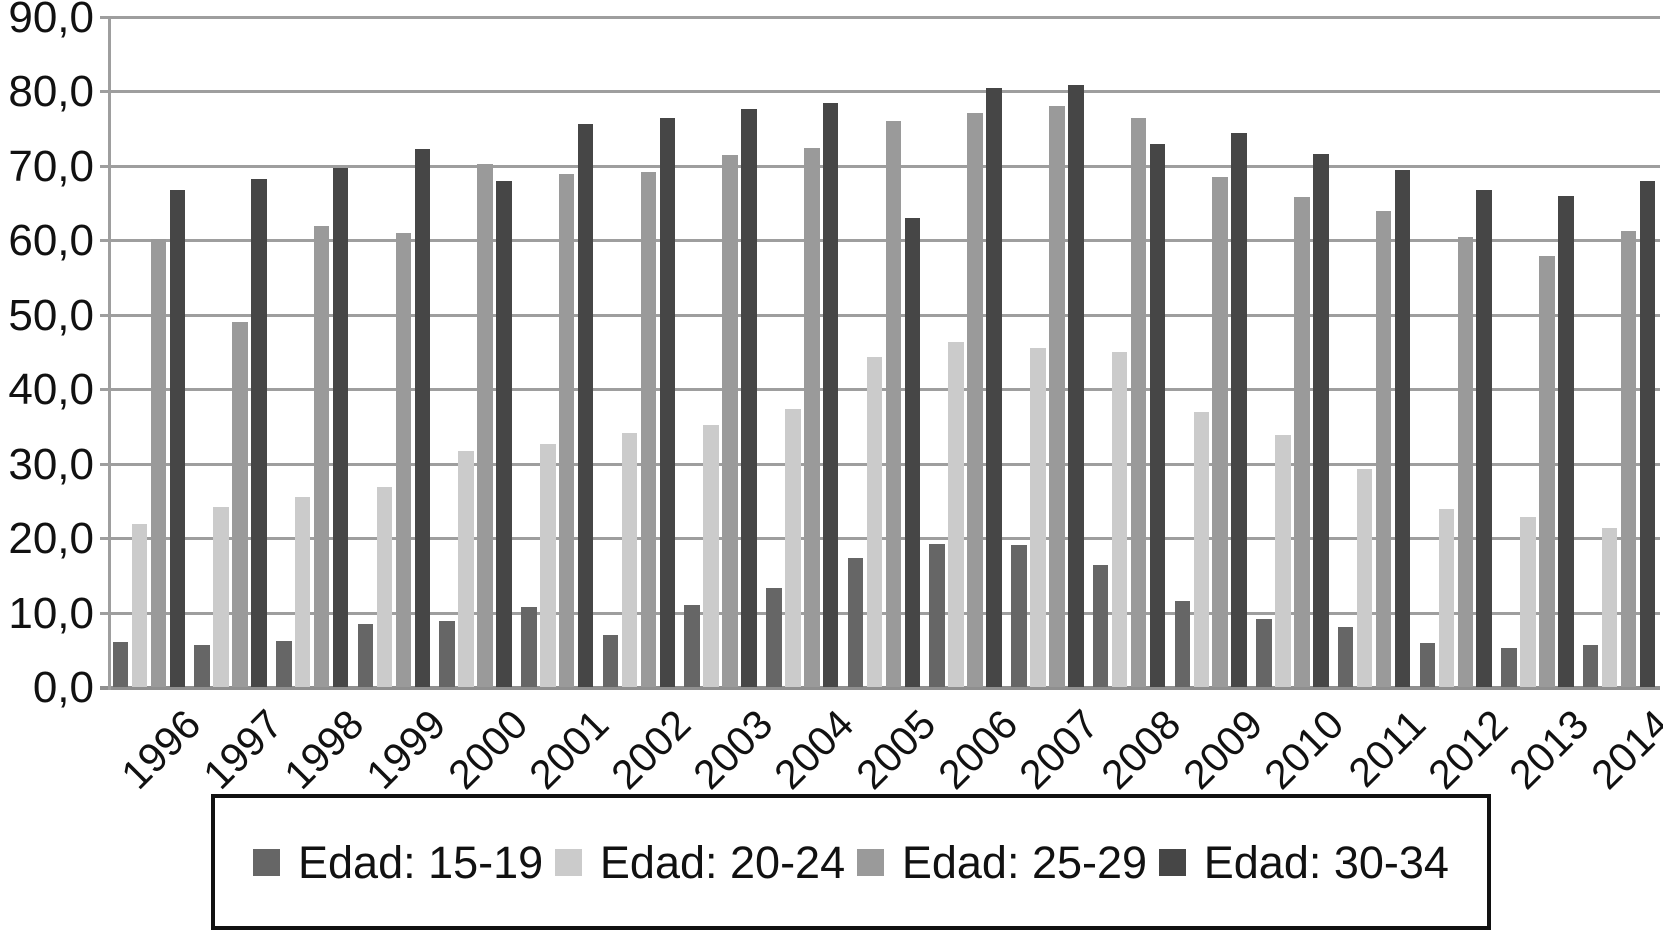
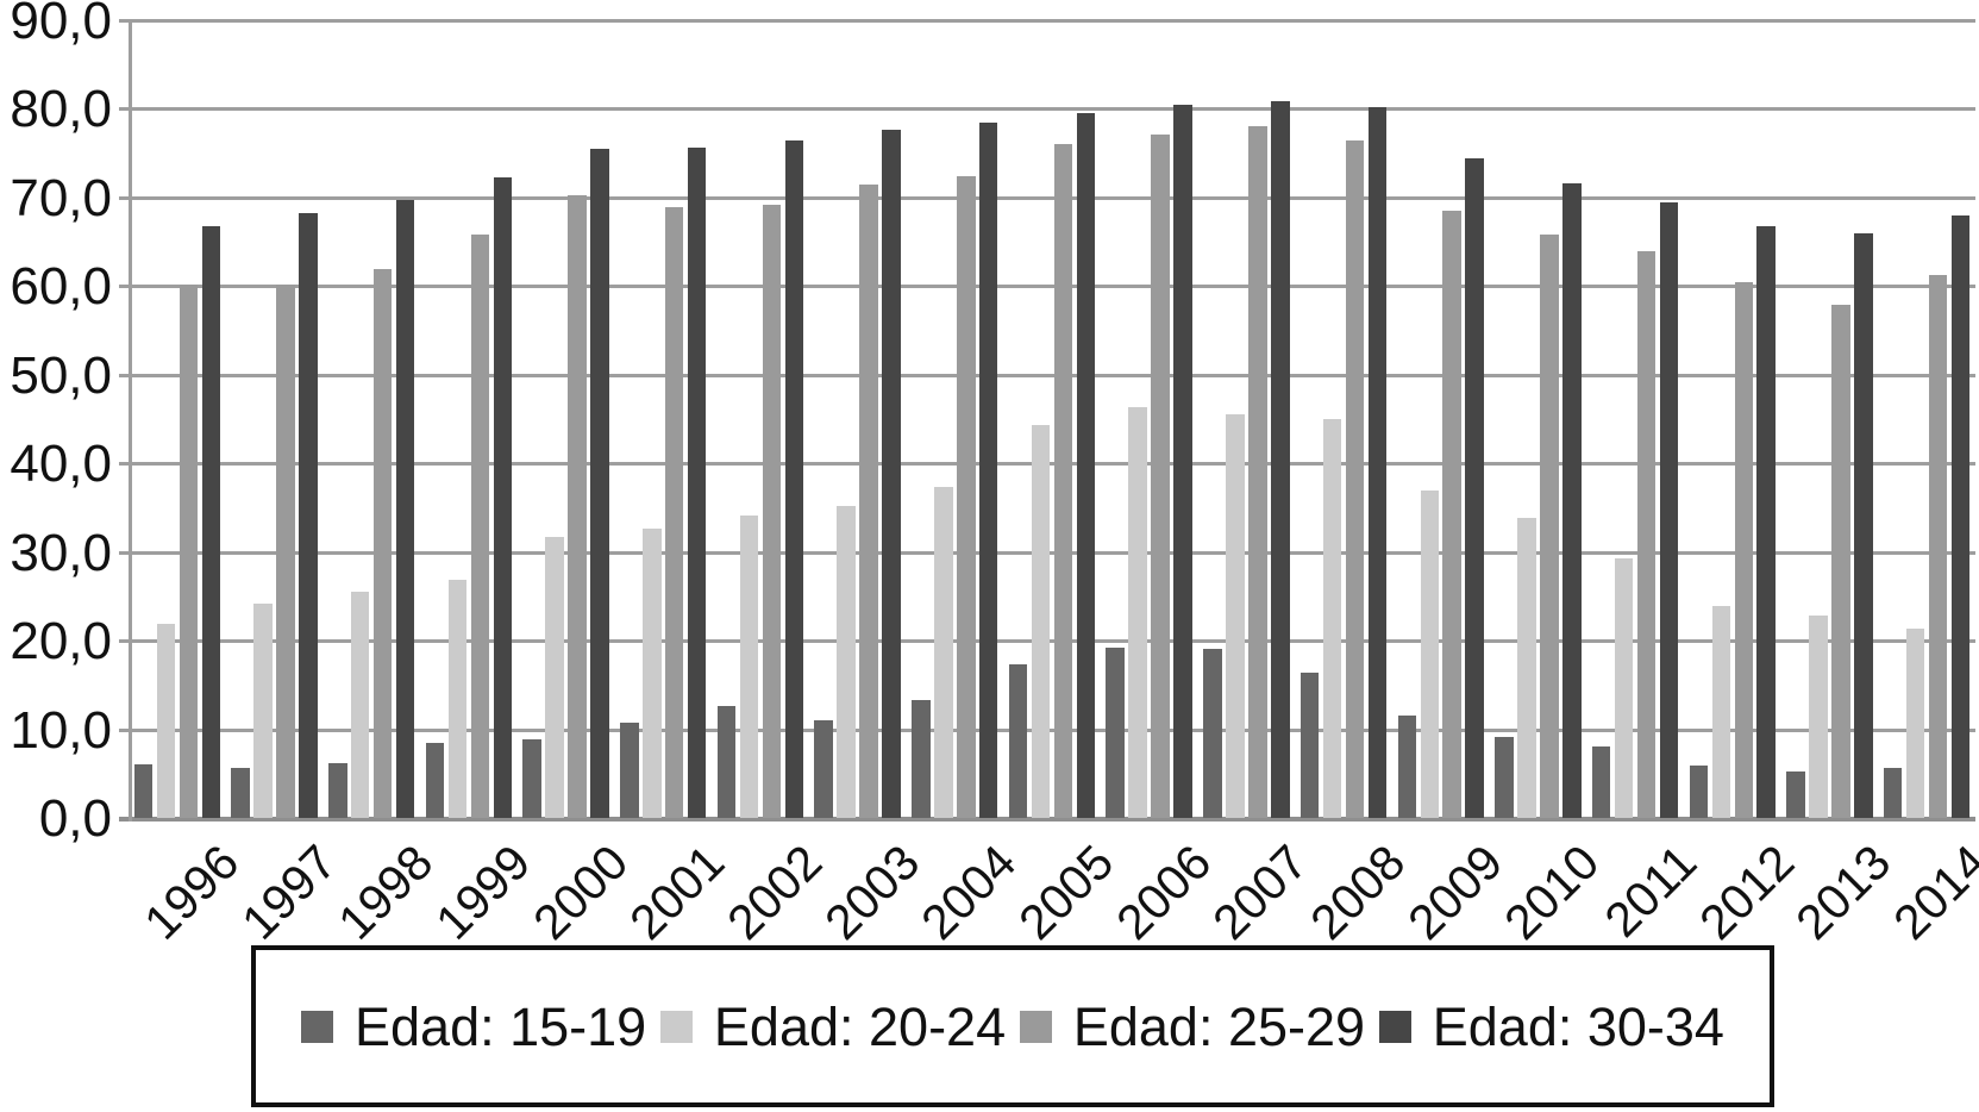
Edad: 25-29/1997: 49 -> 60
Edad: 25-29/1999: 61 -> 66
Edad: 30-34/2000: 68 -> 76
Edad: 15-19/2002: 7 -> 13
Edad: 30-34/2005: 63 -> 80
Edad: 30-34/2008: 73 -> 80
